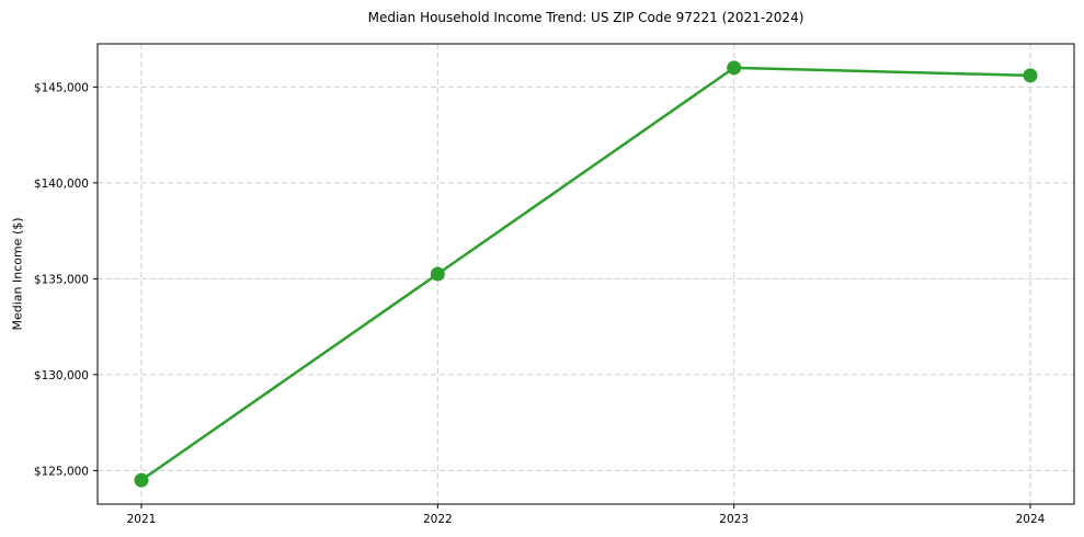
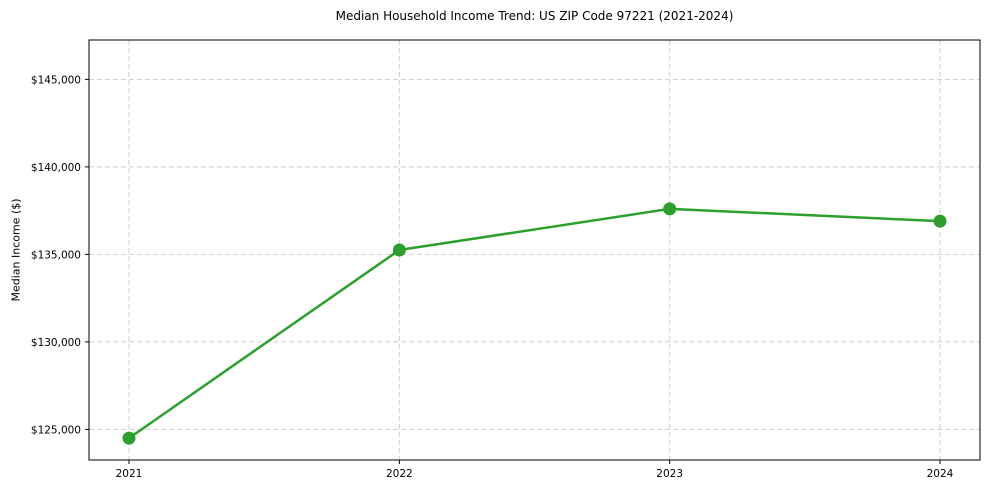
2023: $146000 -> $137600
2024: $145600 -> $136900
